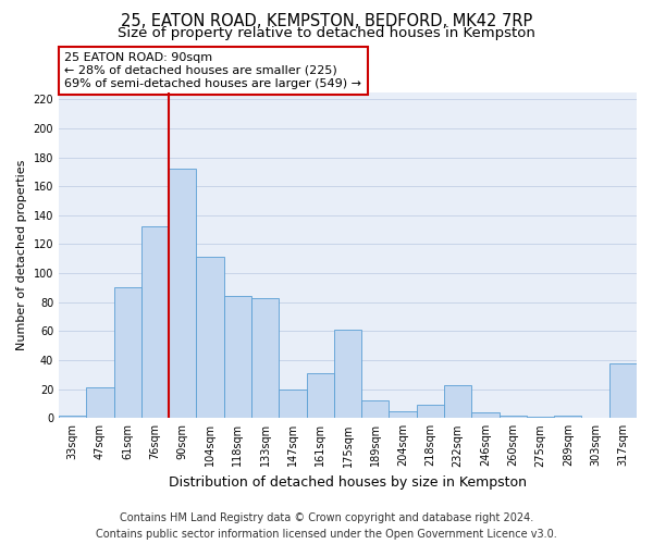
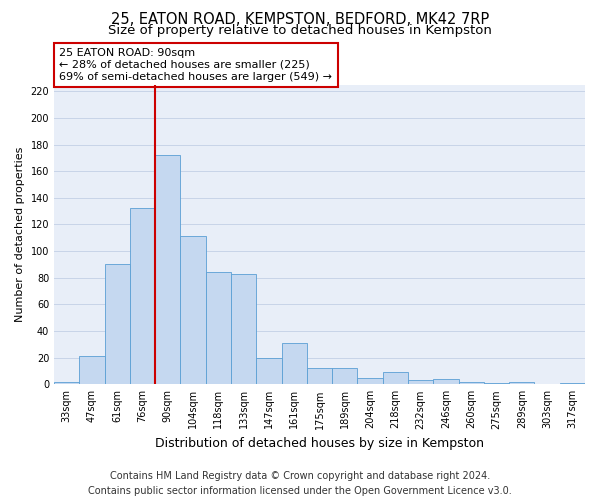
175sqm: 61 -> 12
232sqm: 23 -> 3
317sqm: 38 -> 1
